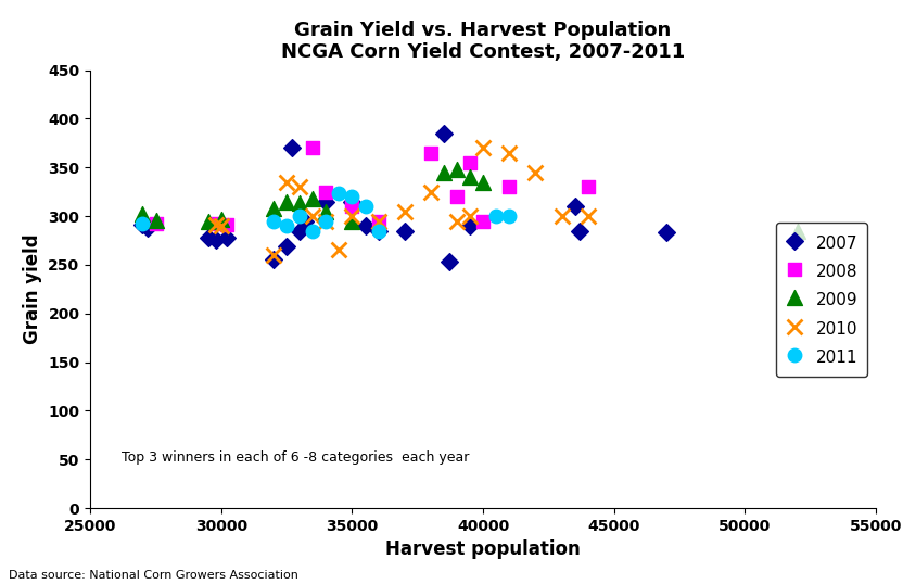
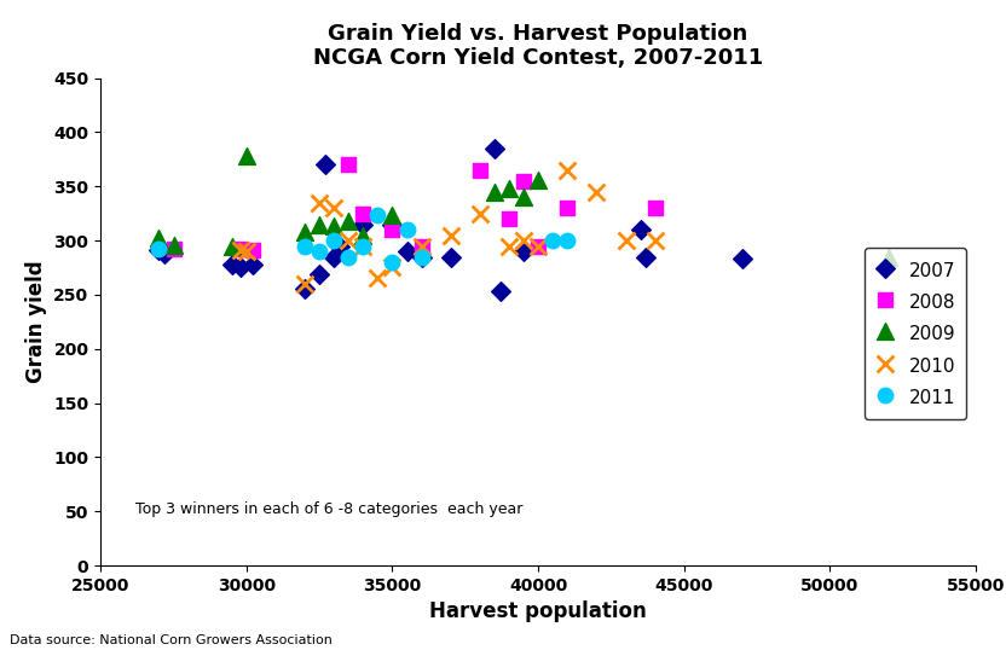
2009/30000: 297 -> 378
2009/35000: 295 -> 324
2010/35000: 300 -> 276
2011/35000: 320 -> 280
2009/40000: 335 -> 356
2010/40000: 370 -> 294
